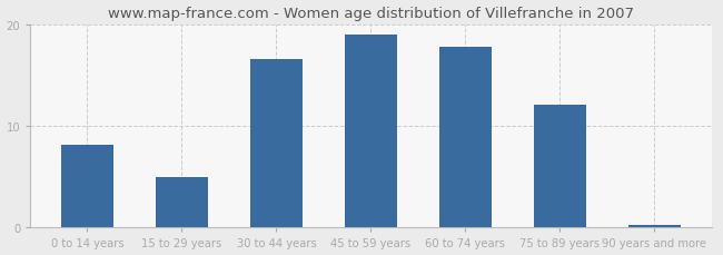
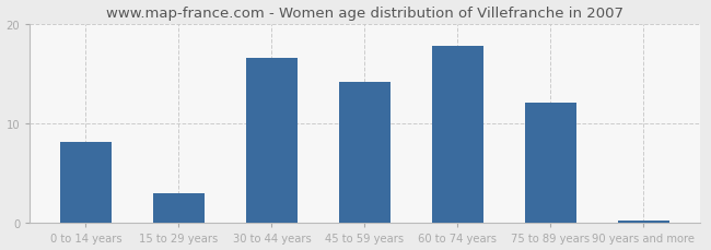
15 to 29 years: 5.0 -> 3.0
45 to 59 years: 19.0 -> 14.2
